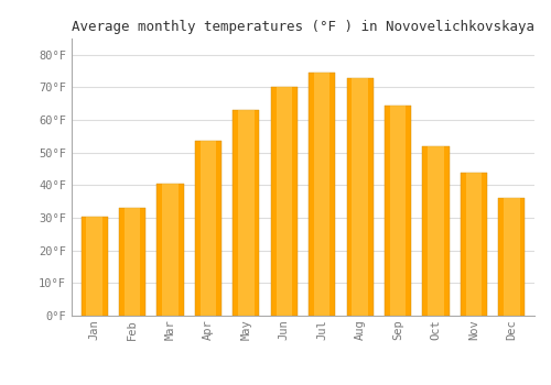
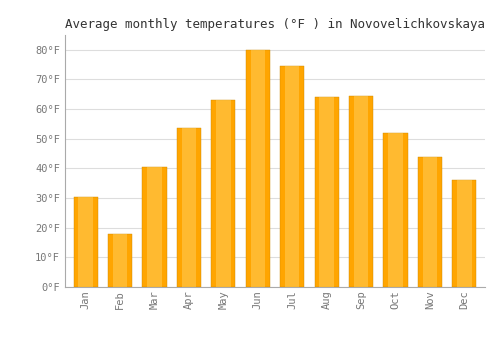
Feb: 33.0°F -> 18.0°F
Jun: 70.0°F -> 80.0°F
Aug: 73.0°F -> 64.0°F
